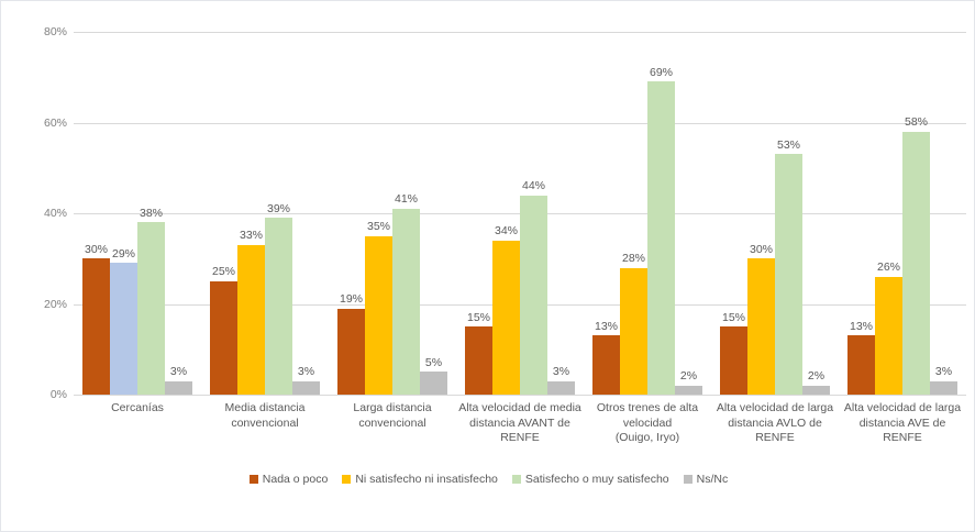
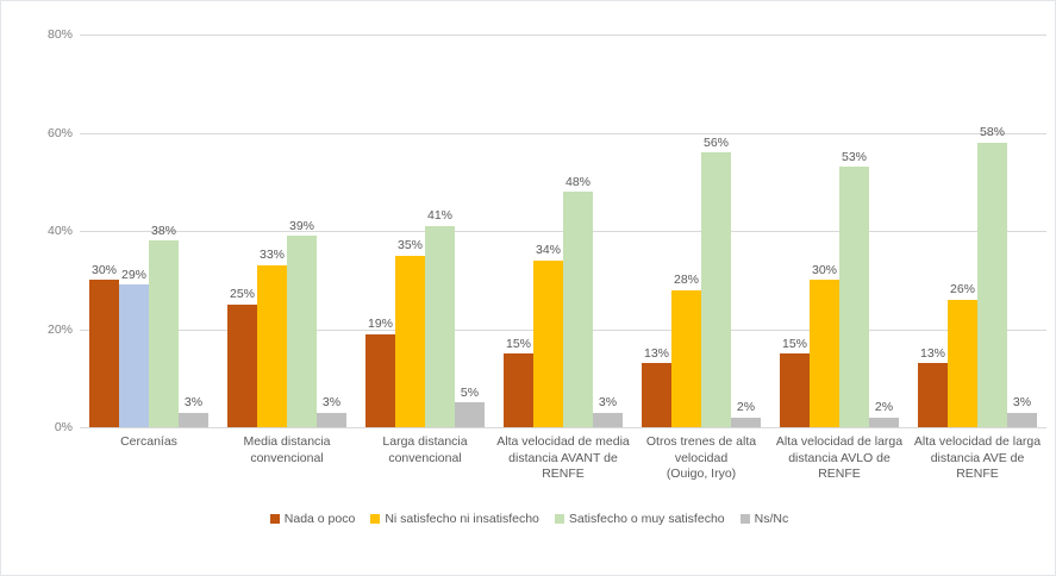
Satisfecho o muy satisfecho/Alta velocidad de media distancia AVANT de RENFE: 44% -> 48%
Satisfecho o muy satisfecho/Otros trenes de alta velocidad (Ouigo, Iryo): 69% -> 56%
